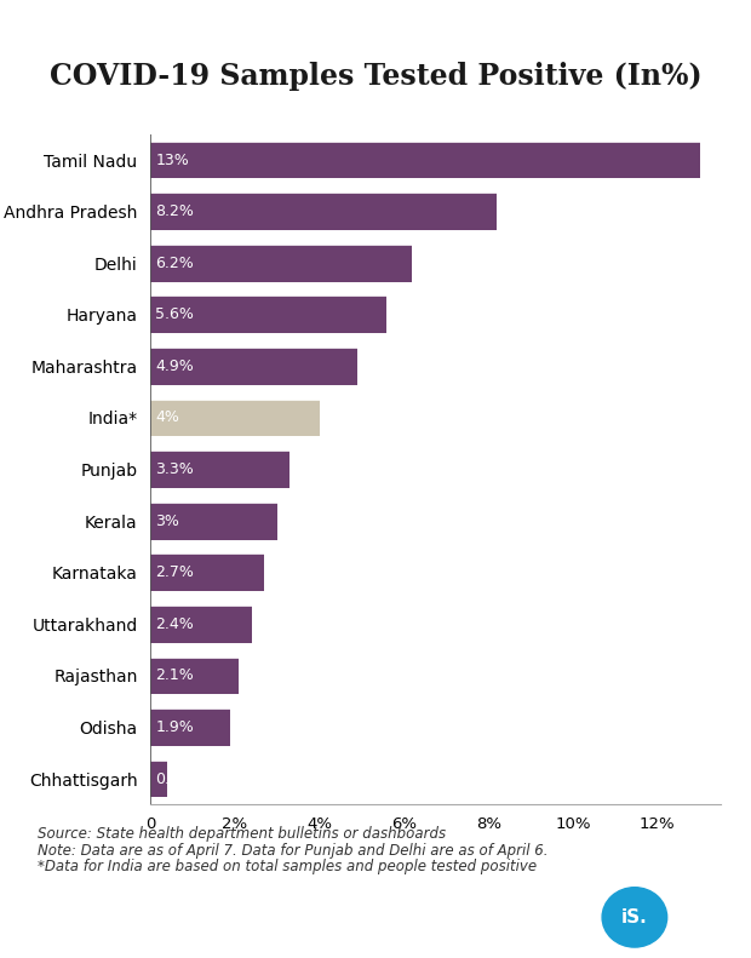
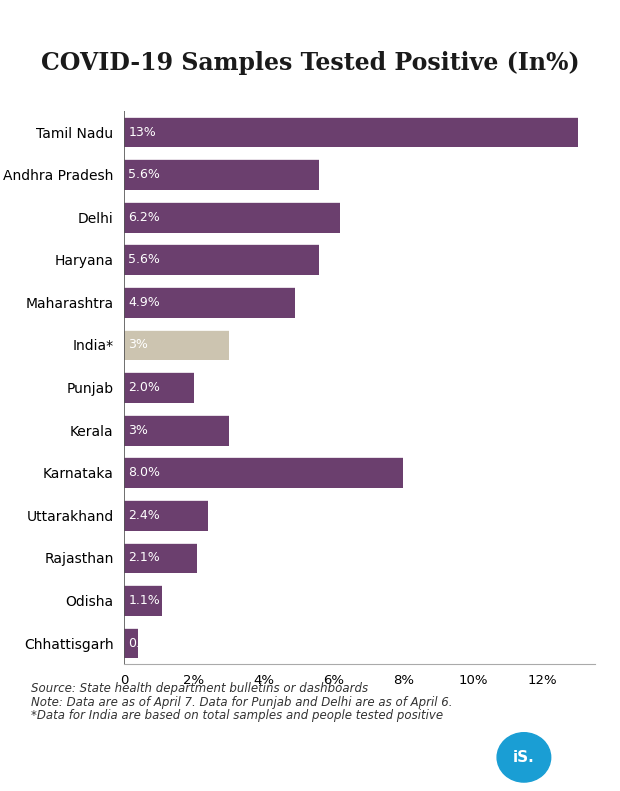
Andhra Pradesh: 8.2% -> 5.6%
India*: 4% -> 3%
Punjab: 3.3% -> 2.0%
Karnataka: 2.7% -> 8.0%
Odisha: 1.9% -> 1.1%
